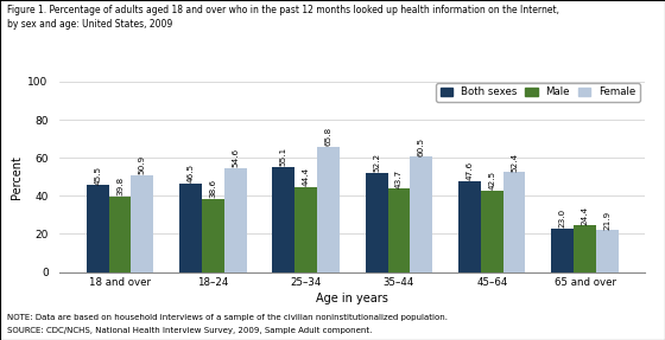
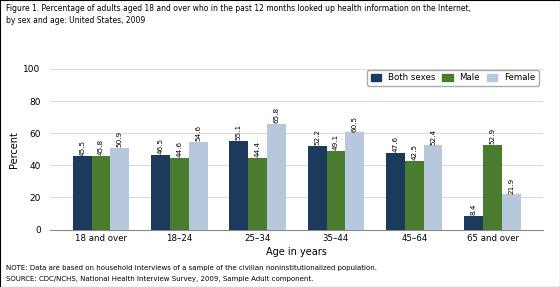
Male/18 and over: 39.8 -> 45.8
Male/18–24: 38.6 -> 44.6
Male/35–44: 43.7 -> 49.1
Both sexes/65 and over: 23.0 -> 8.4
Male/65 and over: 24.4 -> 52.9
